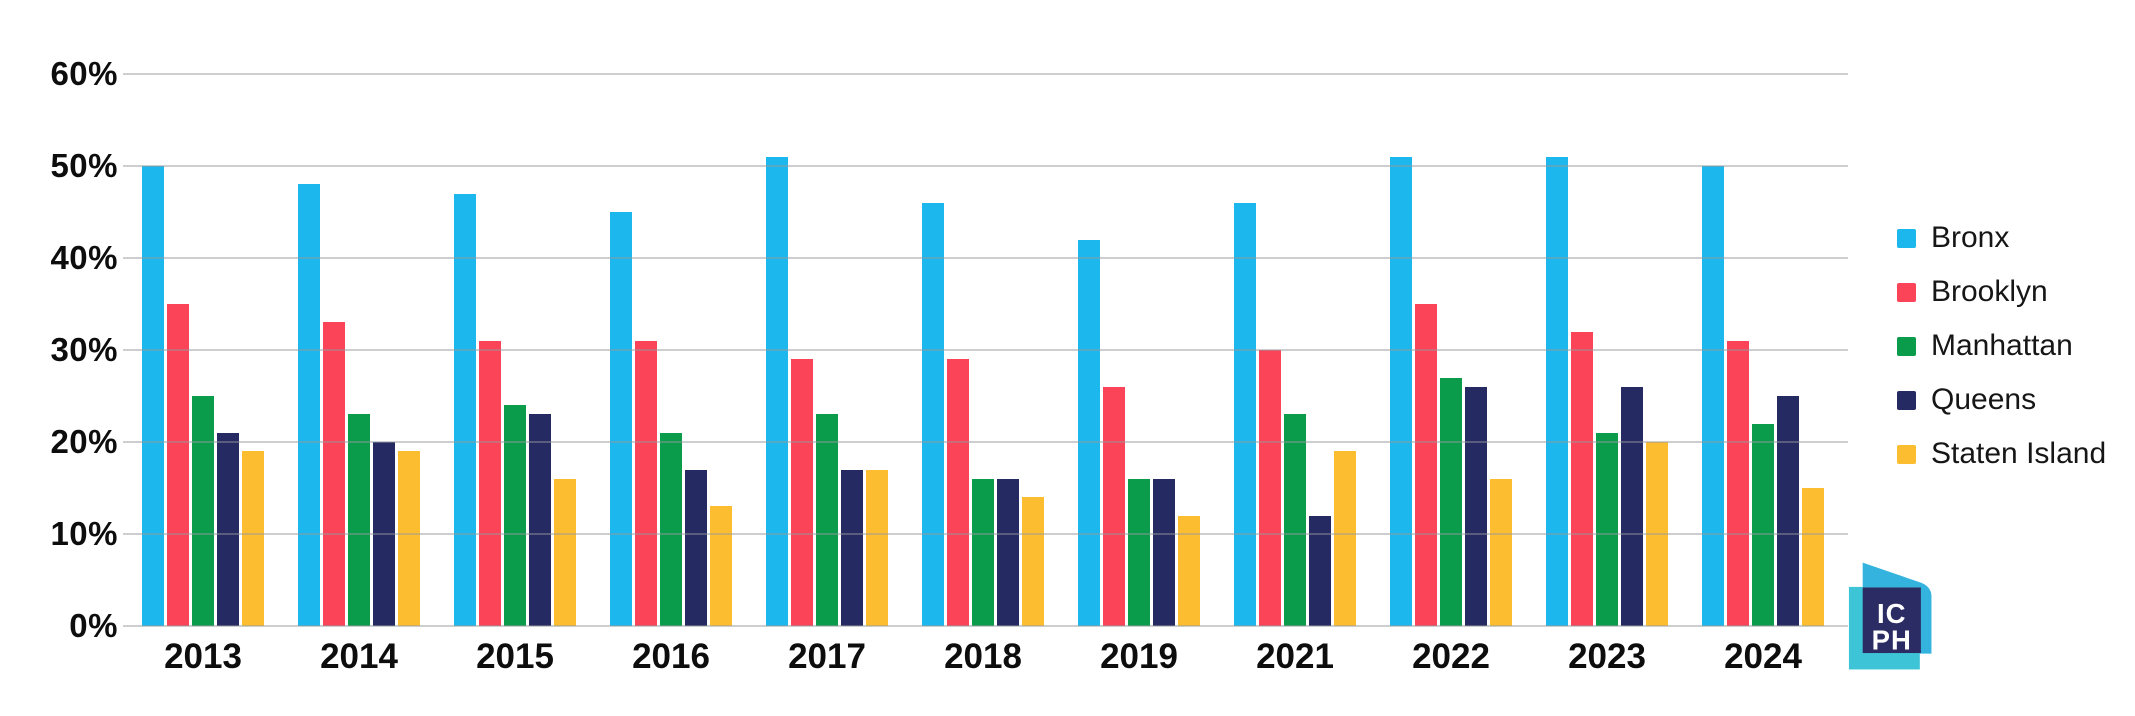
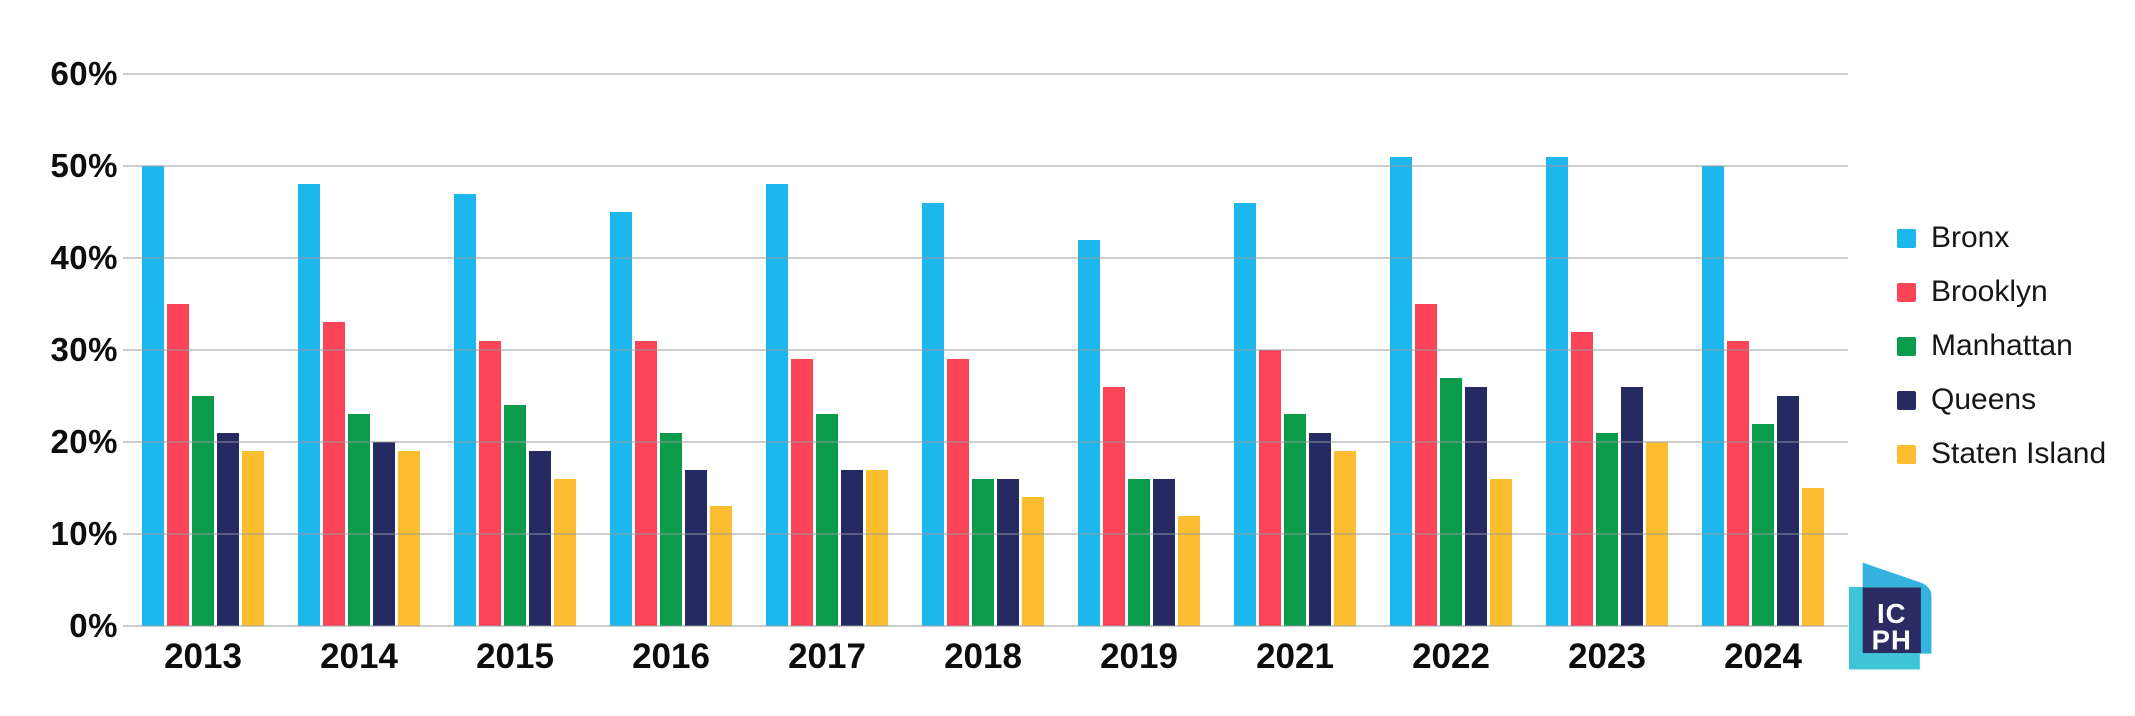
Queens/2015: 23% -> 19%
Bronx/2017: 51% -> 48%
Queens/2021: 12% -> 21%
